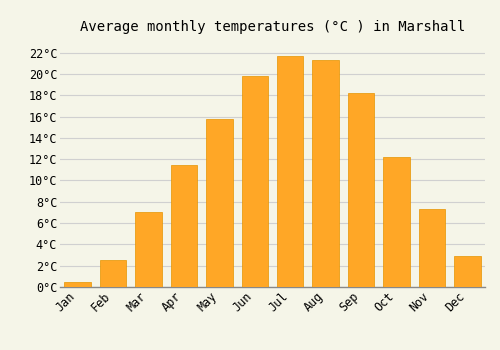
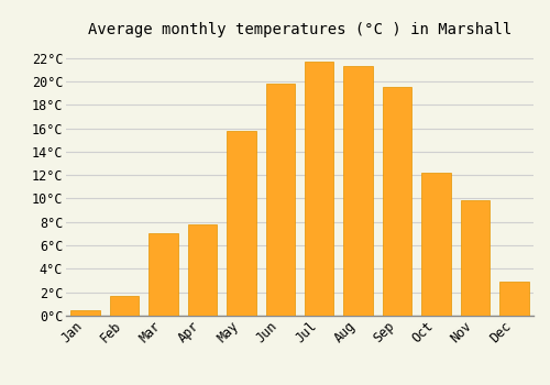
Feb: 2.5°C -> 1.7°C
Apr: 11.5°C -> 7.8°C
Sep: 18.2°C -> 19.5°C
Nov: 7.3°C -> 9.9°C
